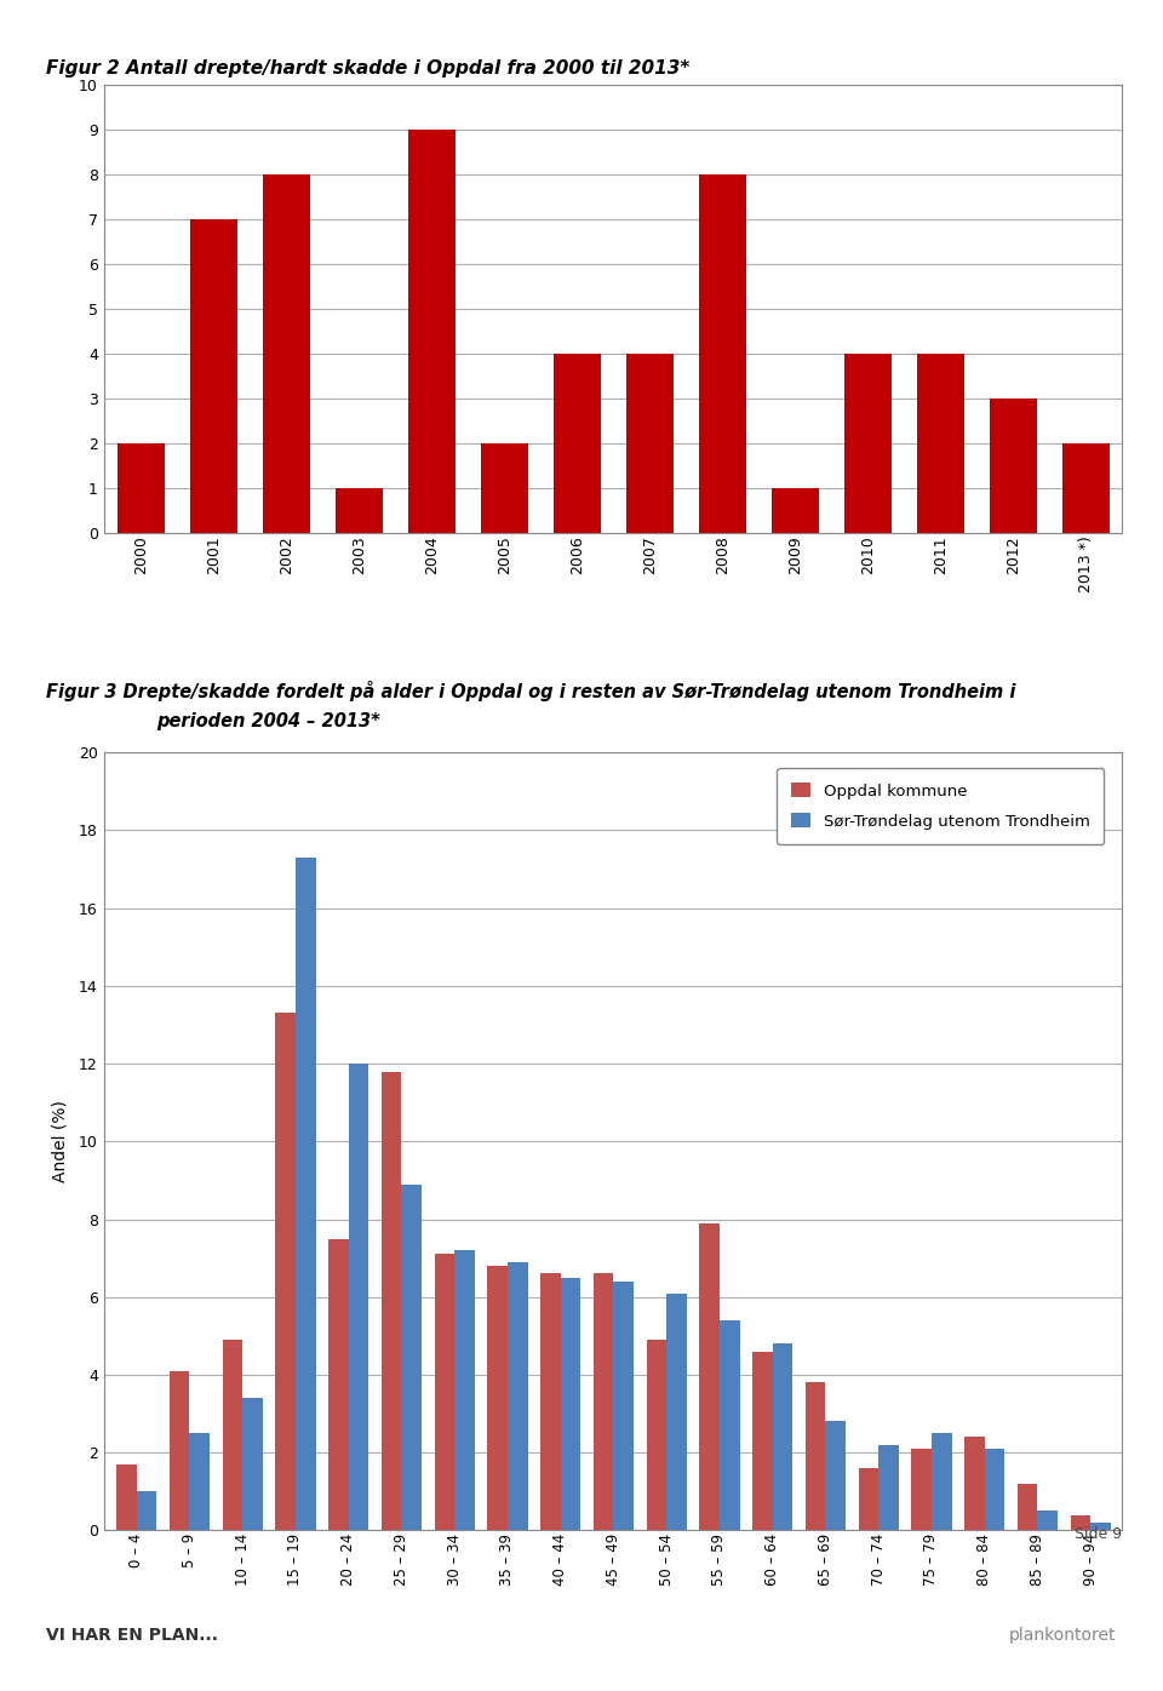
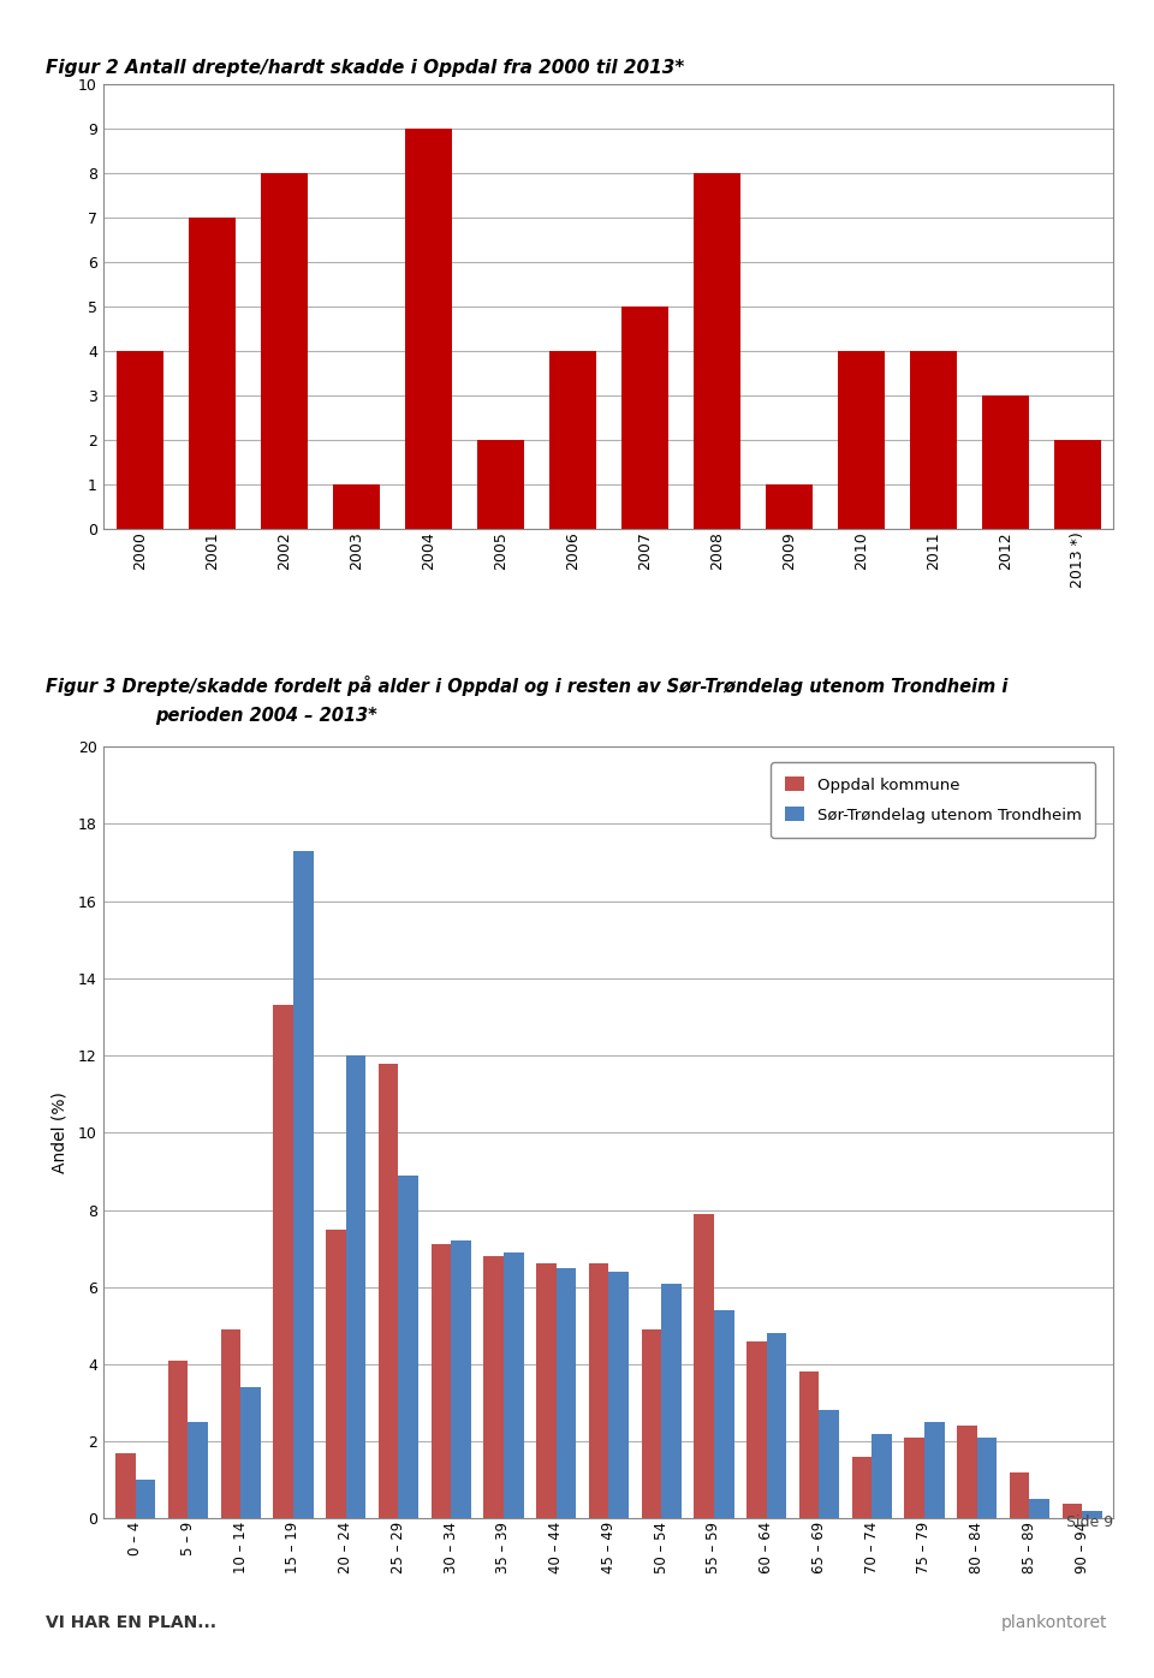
2000: 2 -> 4
2007: 4 -> 5
